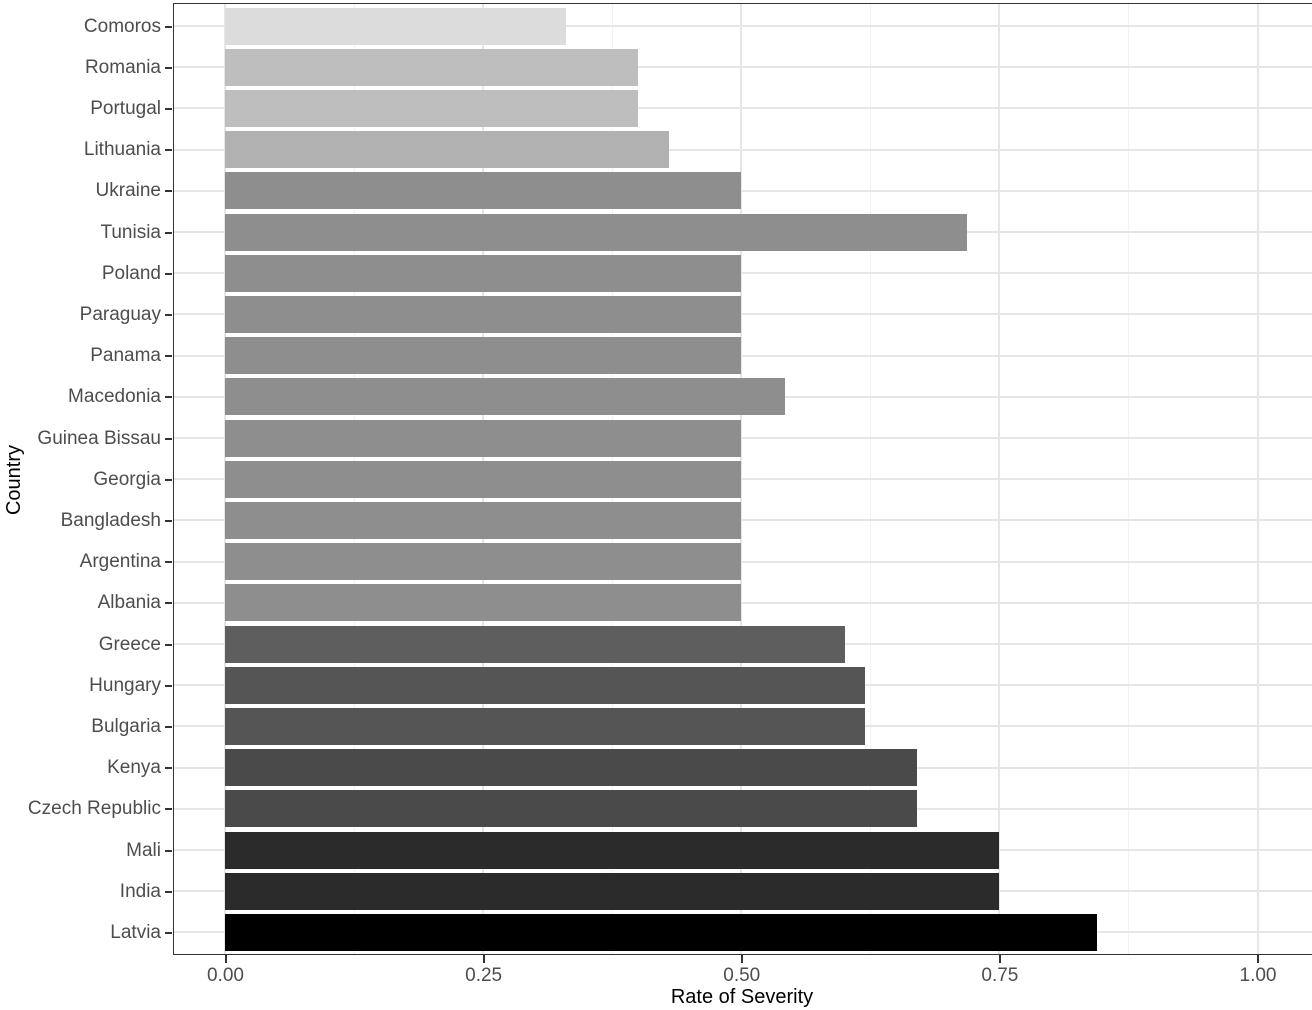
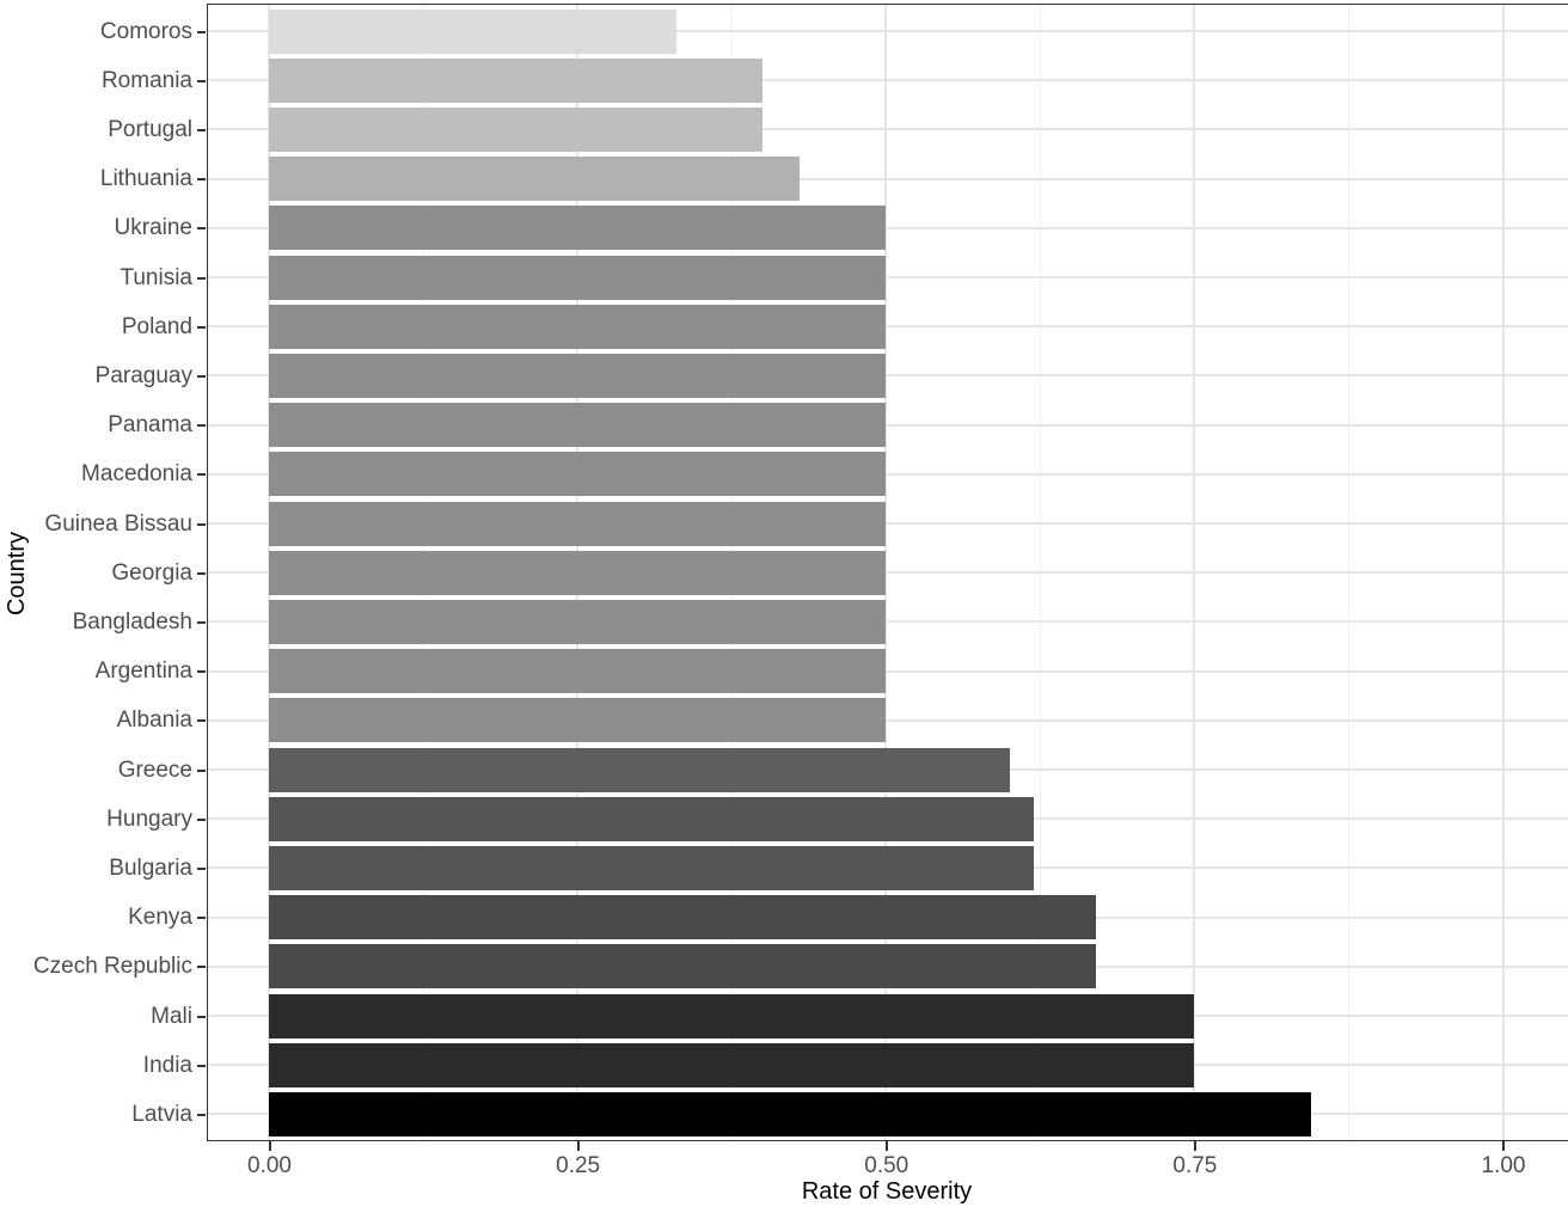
Tunisia: 0.719 -> 0.500
Macedonia: 0.542 -> 0.500
